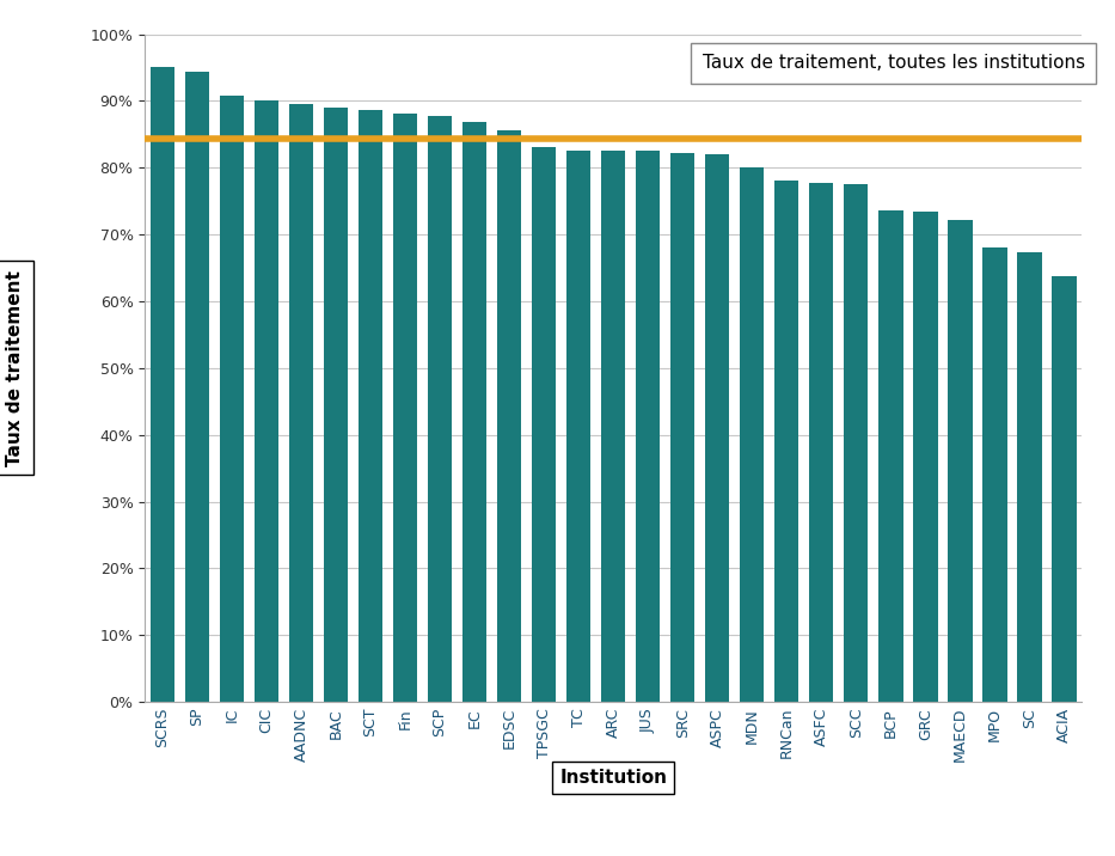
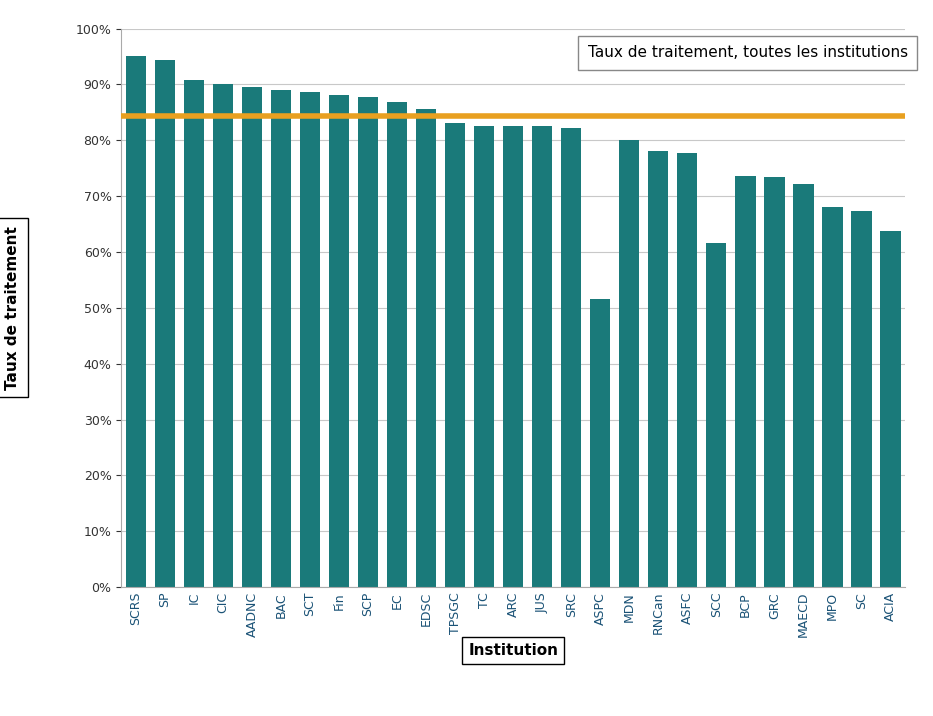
ASPC: 82.0% -> 51.6%
SCC: 77.5% -> 61.6%
